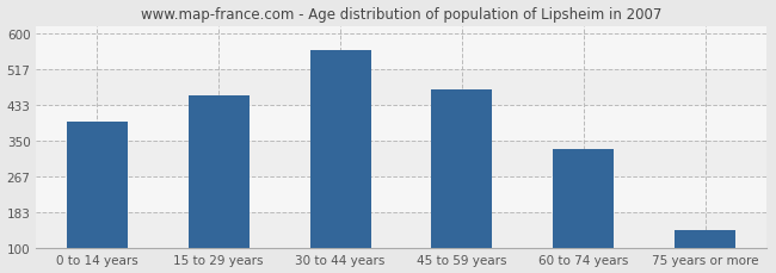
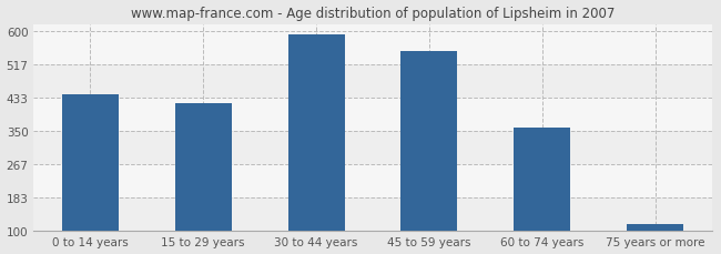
0 to 14 years: 395 -> 441
15 to 29 years: 455 -> 418
30 to 44 years: 560 -> 591
45 to 59 years: 470 -> 549
60 to 74 years: 330 -> 357
75 years or more: 140 -> 117
